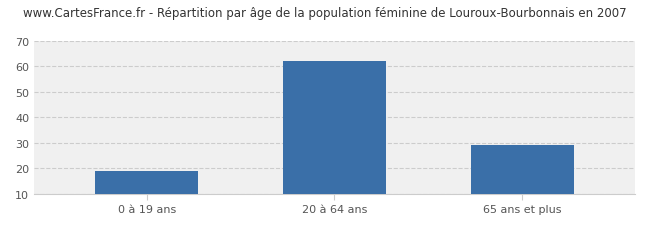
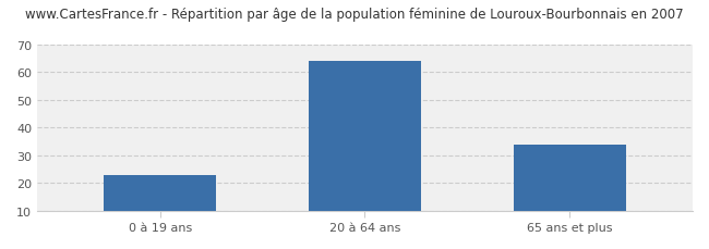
0 à 19 ans: 19 -> 23
20 à 64 ans: 62 -> 64
65 ans et plus: 29 -> 34
